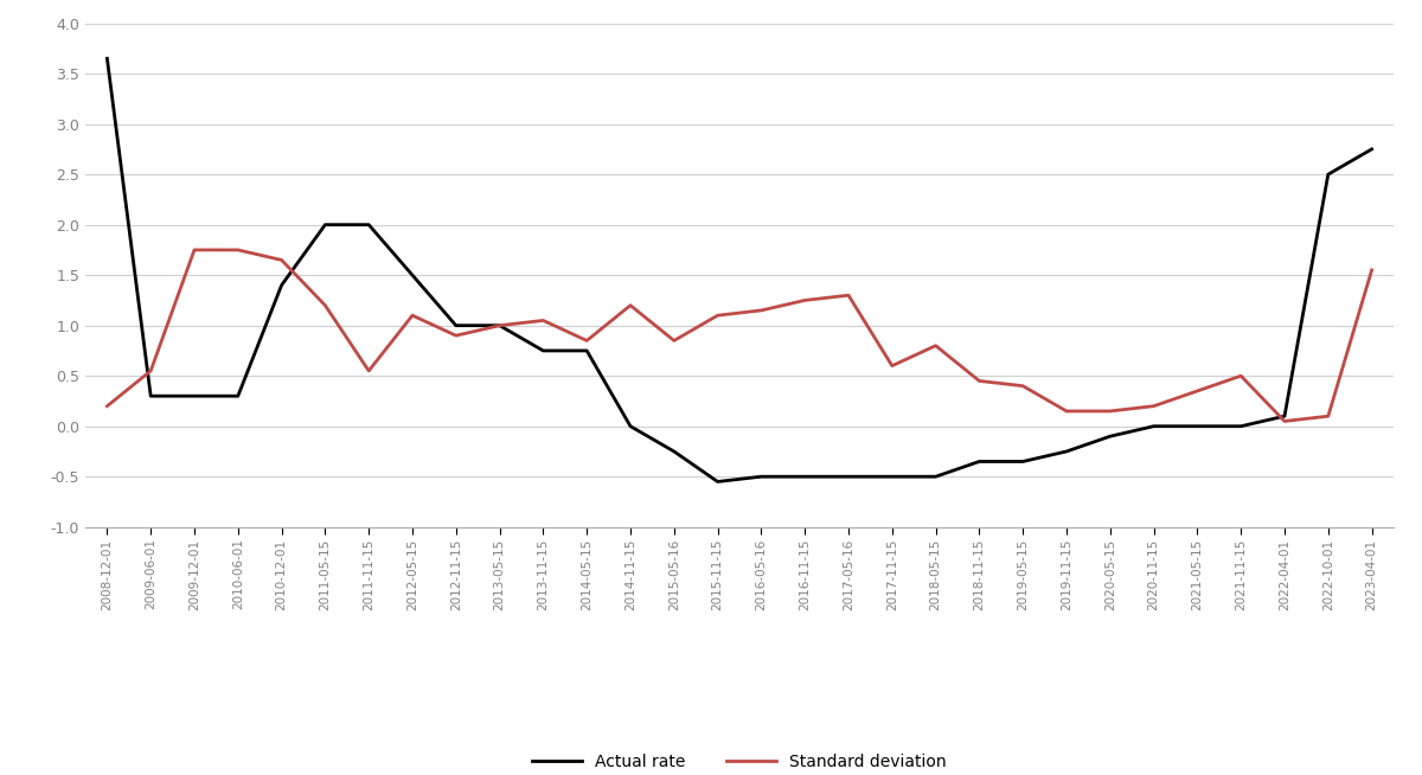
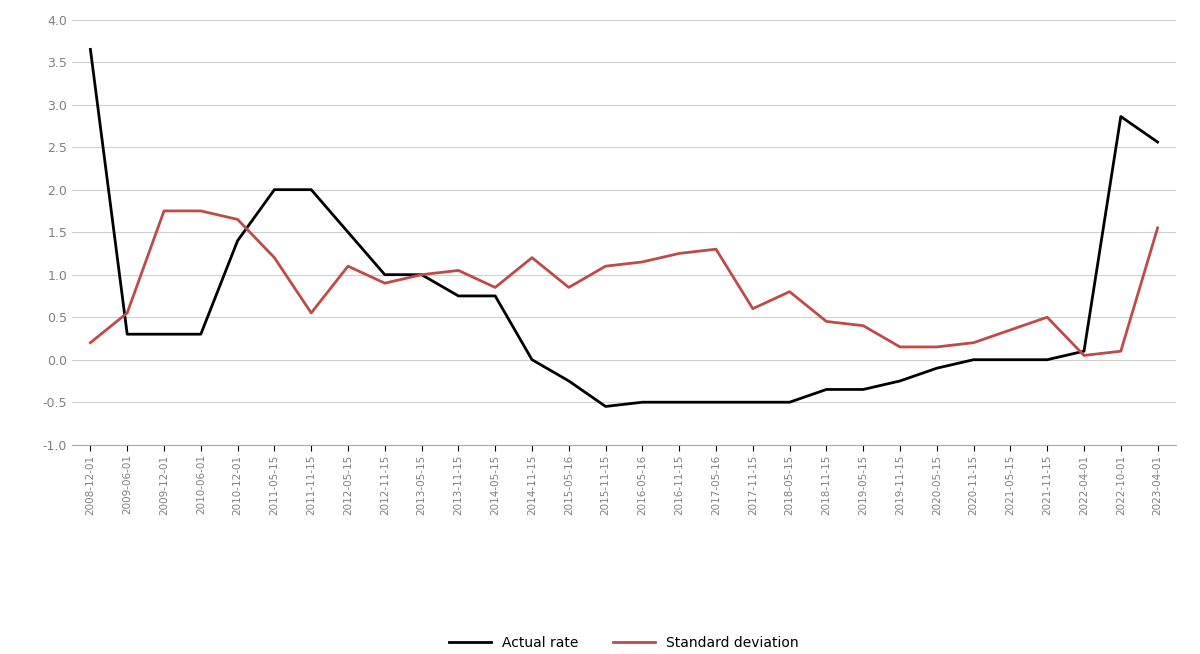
Actual rate/2022-10-01: 2.50 -> 2.86
Actual rate/2023-04-01: 2.75 -> 2.56
